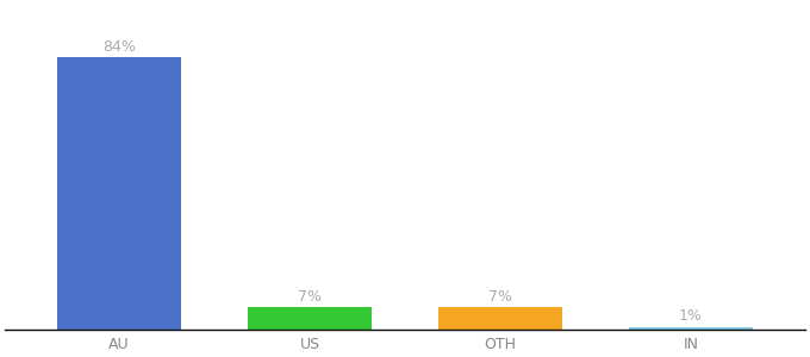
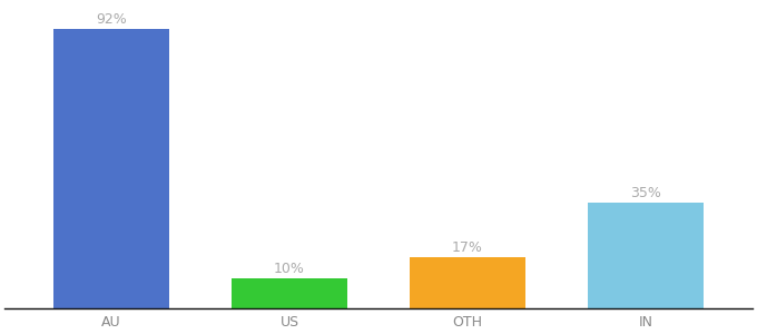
AU: 84% -> 92%
US: 7% -> 10%
OTH: 7% -> 17%
IN: 1% -> 35%
